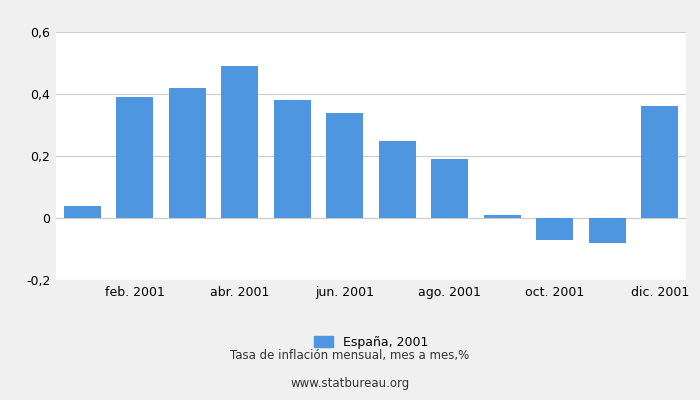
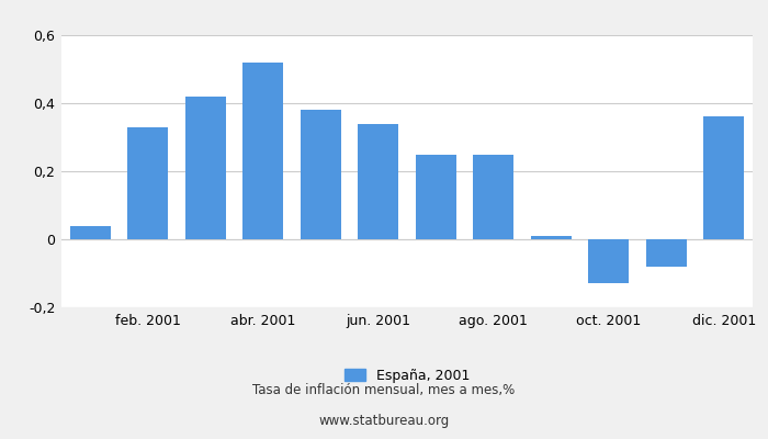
feb. 2001: 0,39 -> 0,33
abr. 2001: 0,49 -> 0,52
ago. 2001: 0,19 -> 0,25
oct. 2001: -0,07 -> -0,13
